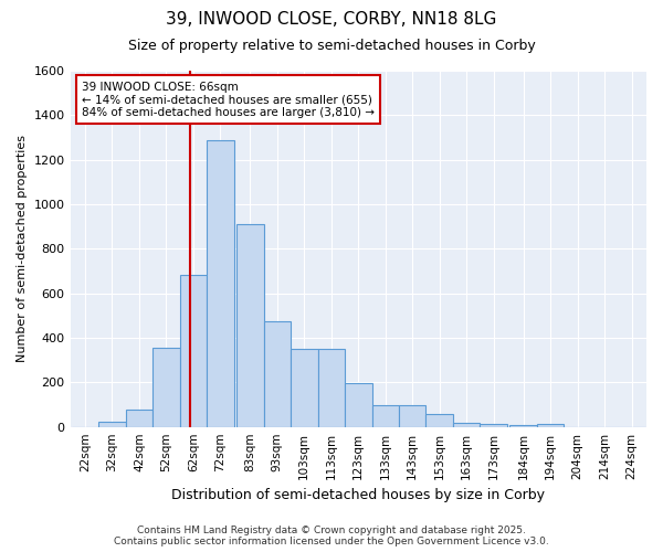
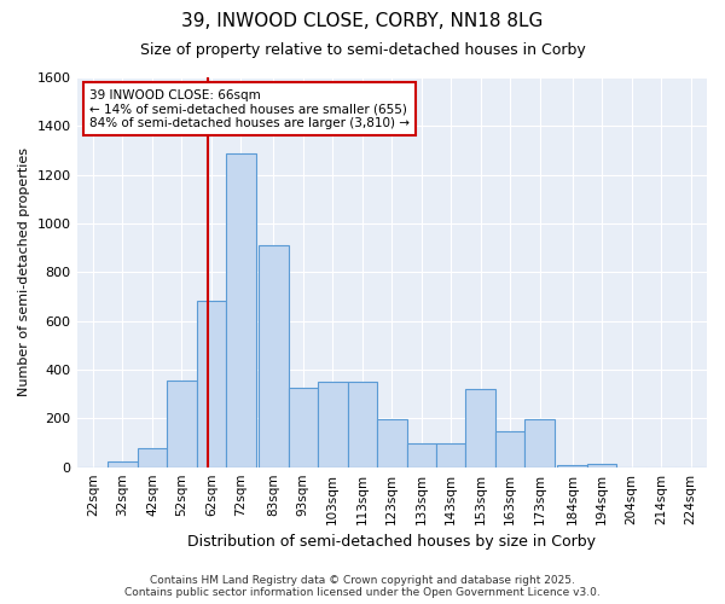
93sqm: 475 -> 325
153sqm: 60 -> 320
163sqm: 20 -> 145
173sqm: 15 -> 195
